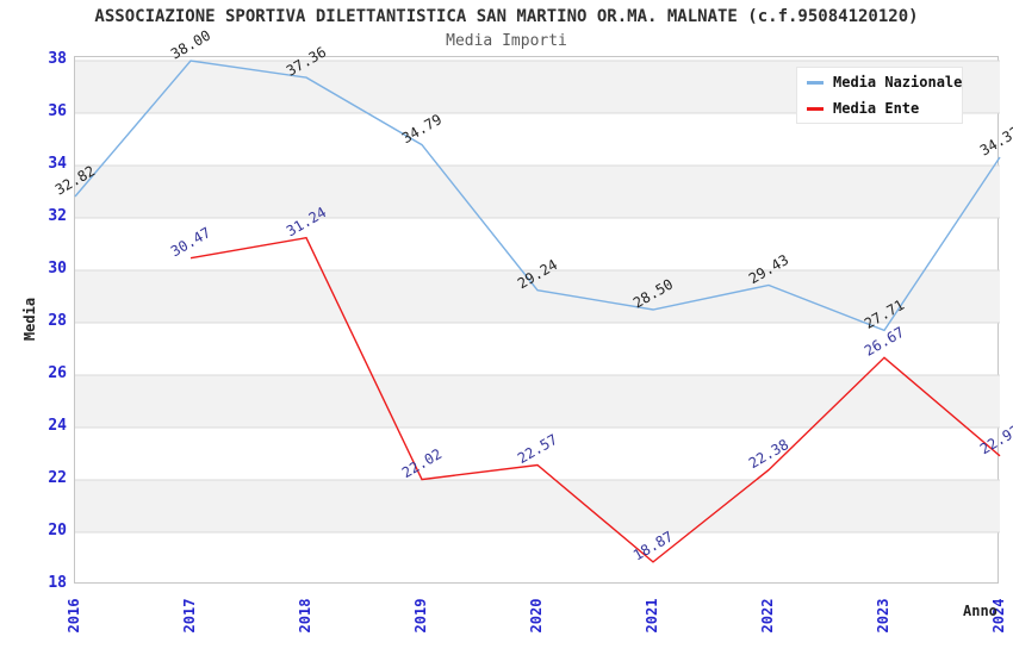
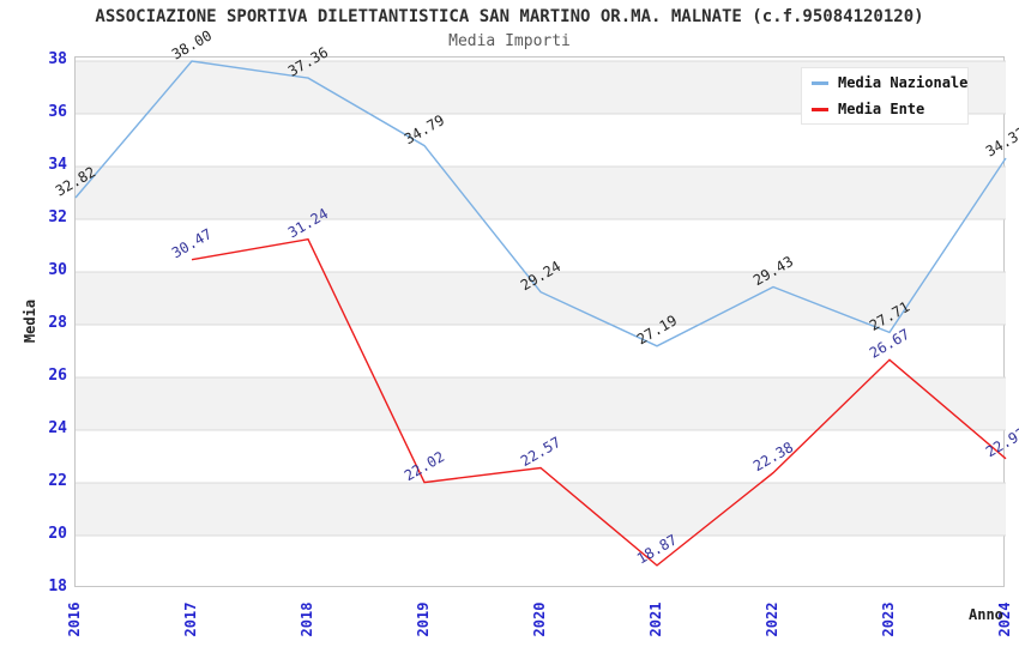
Media Nazionale/2021: 28.50 -> 27.19
